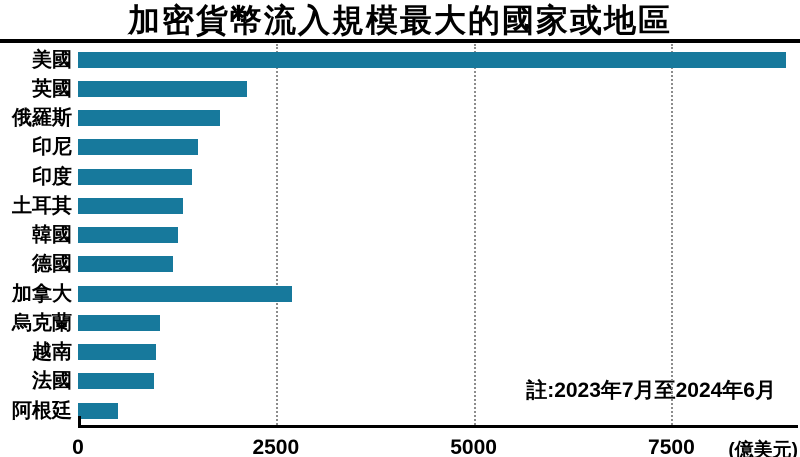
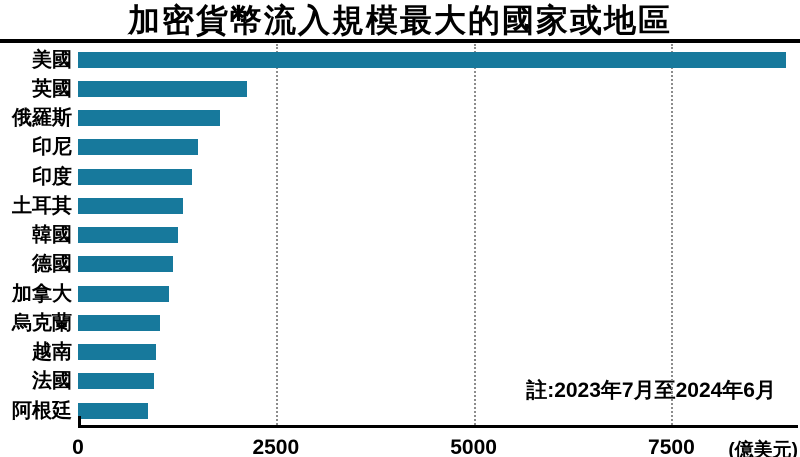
加拿大: 2700 -> 1200
阿根廷: 500 -> 900
